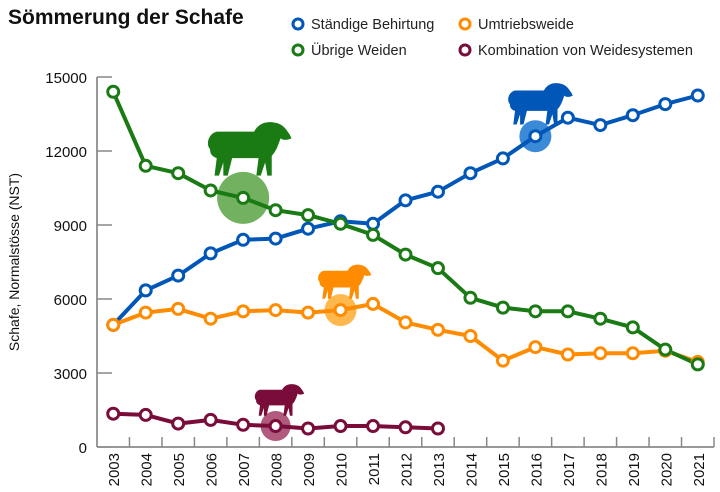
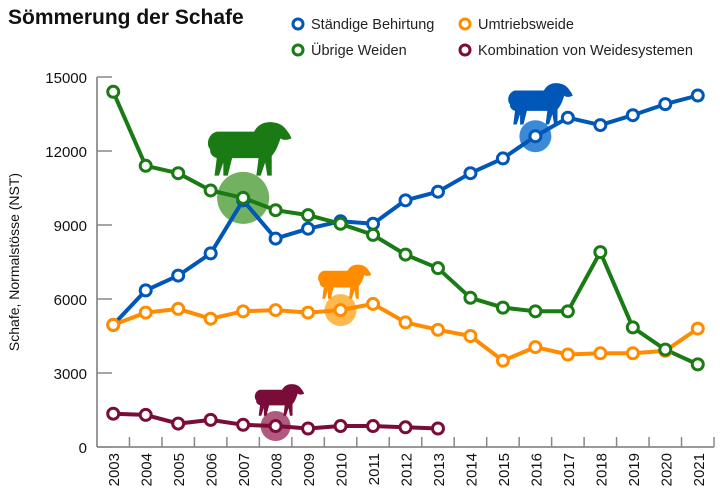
Ständige Behirtung/2007: 8400 -> 10000
Übrige Weiden/2018: 5200 -> 7900
Umtriebsweide/2021: 3400 -> 4800
